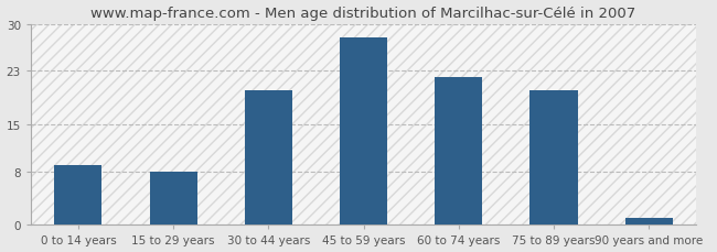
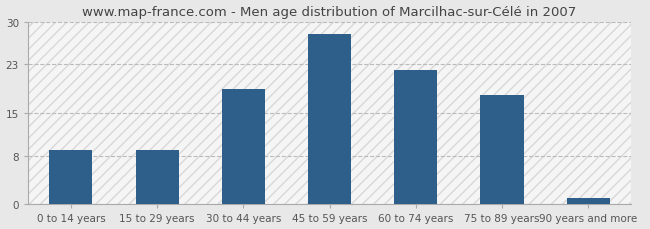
15 to 29 years: 8 -> 9
30 to 44 years: 20 -> 19
75 to 89 years: 20 -> 18
